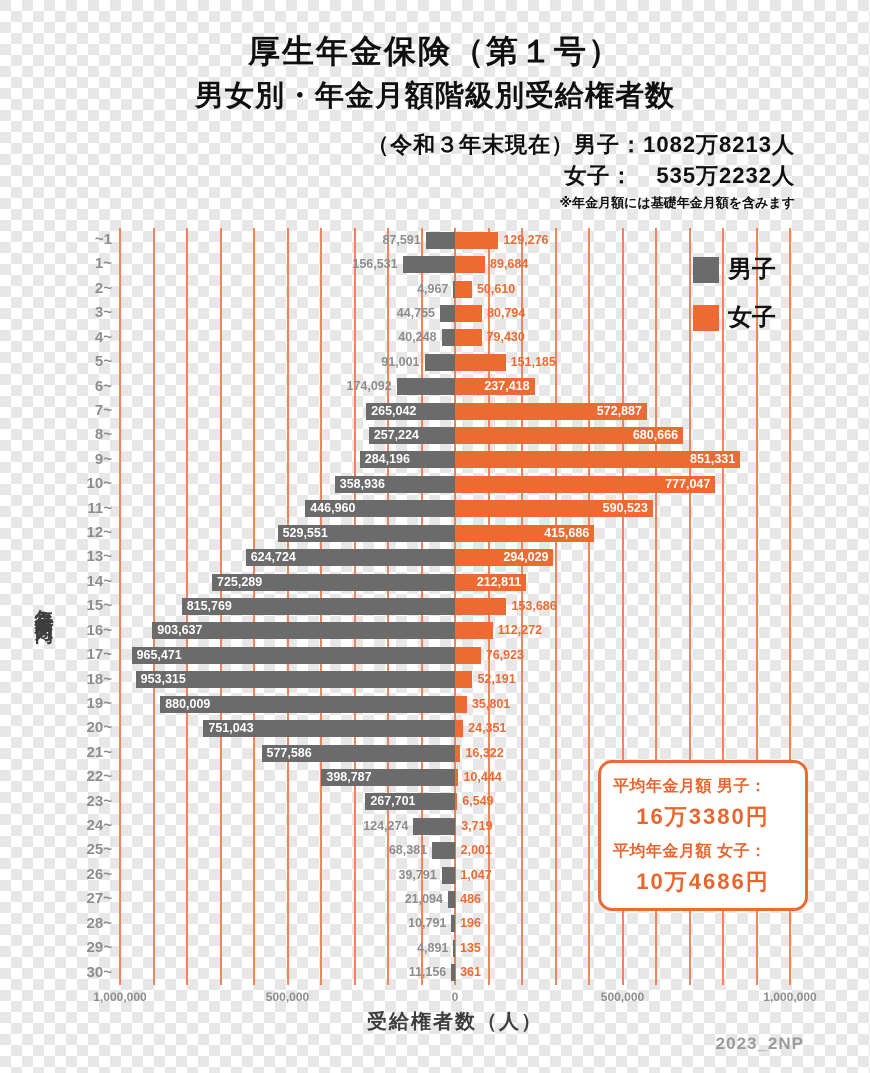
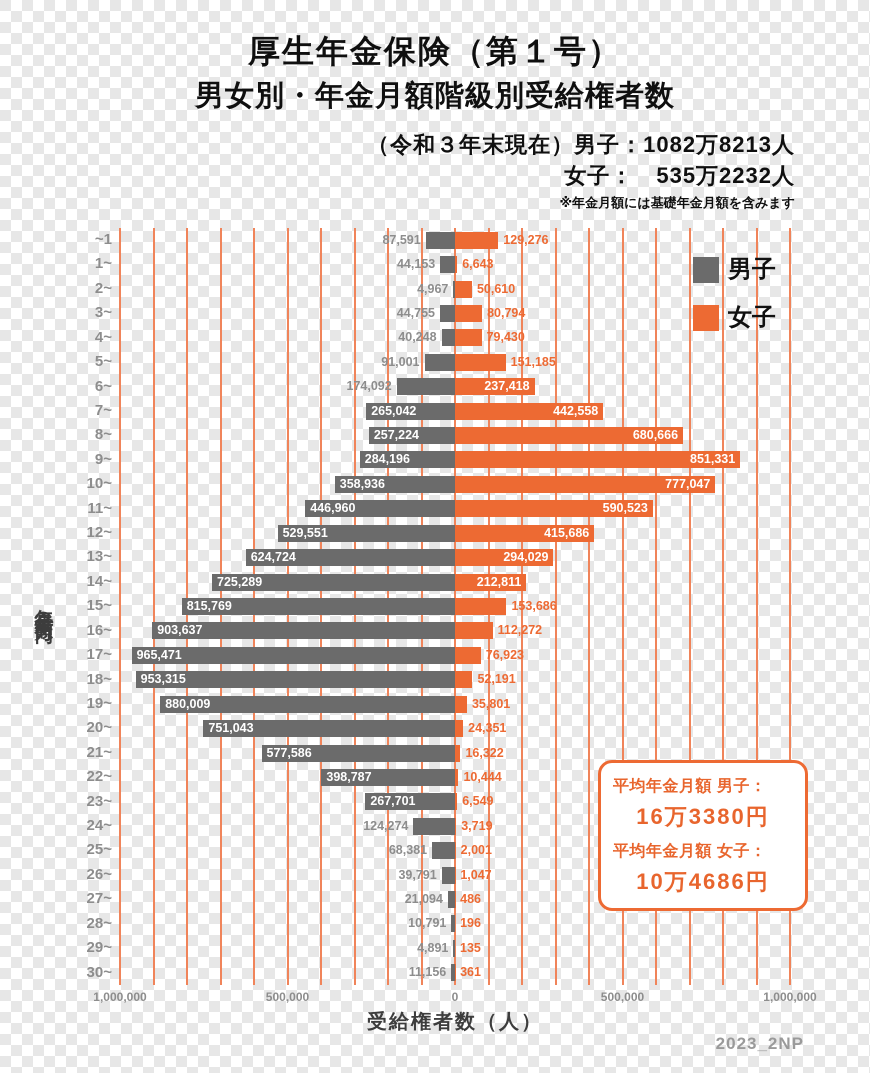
男子/1~: 156,531 -> 44,153
女子/1~: 89,684 -> 6,643
女子/7~: 572,887 -> 442,558
